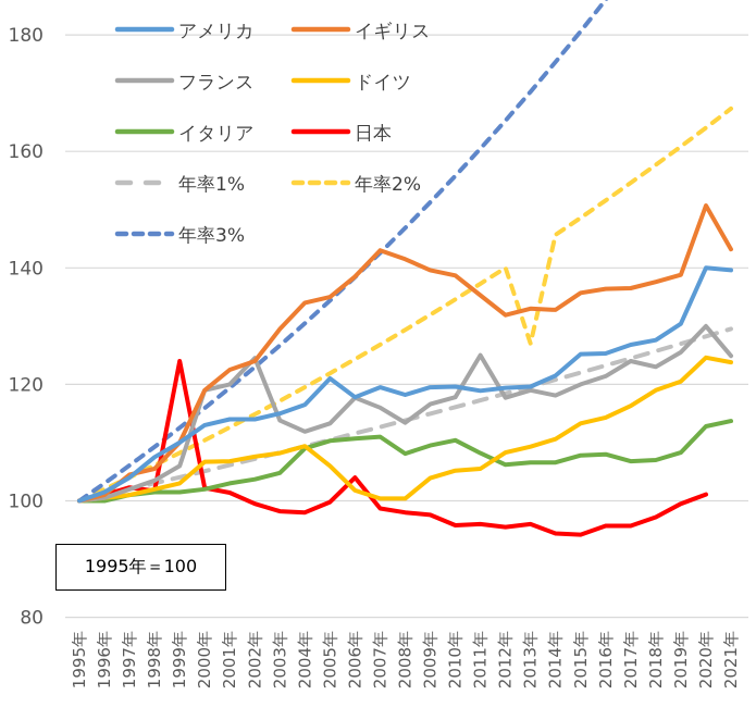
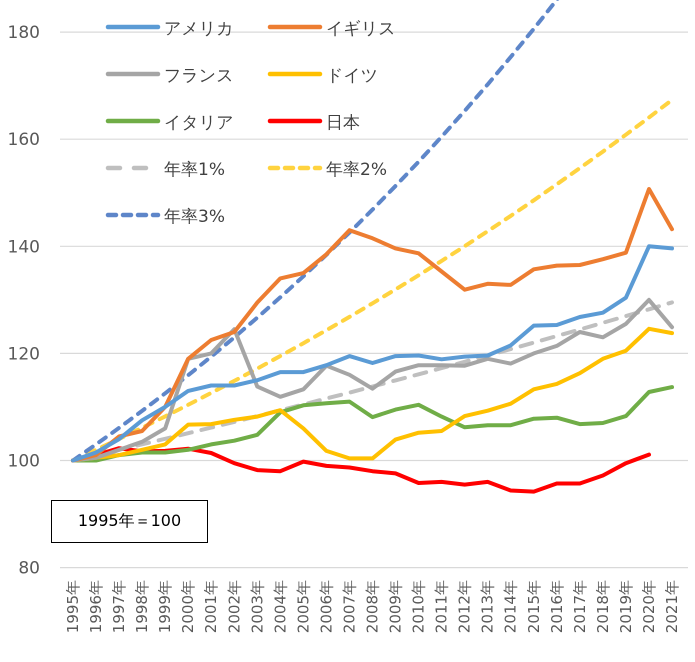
日本/1999年: 124 -> 102
アメリカ/2005年: 121 -> 116
日本/2006年: 104 -> 99
フランス/2011年: 125 -> 118
年率2%/2013年: 127 -> 143
